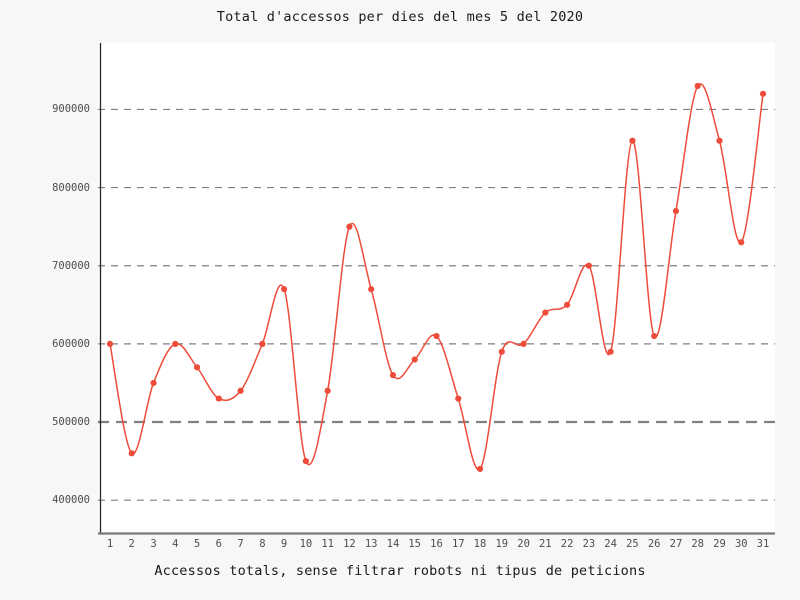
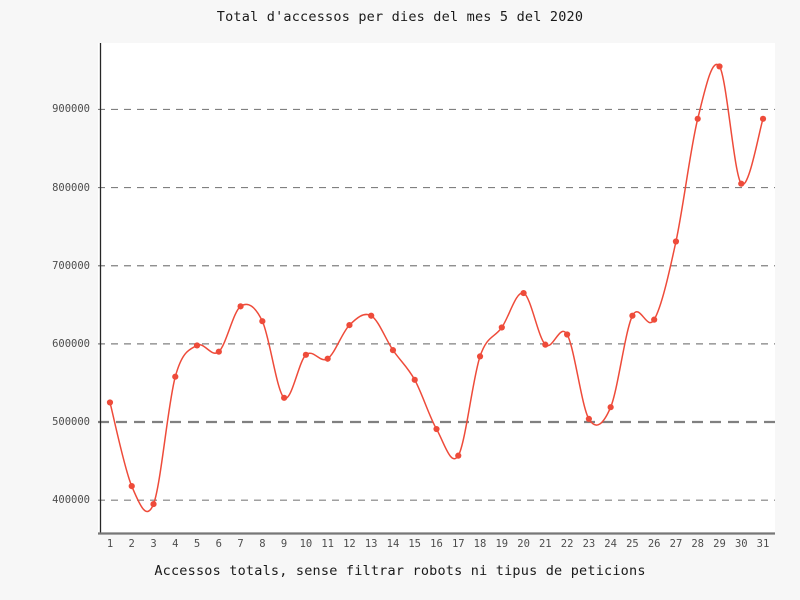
1: 600000 -> 520000
2: 460000 -> 420000
3: 550000 -> 400000
4: 600000 -> 560000
5: 570000 -> 600000
6: 530000 -> 590000
7: 540000 -> 650000
8: 600000 -> 630000
9: 670000 -> 530000
10: 450000 -> 590000
11: 540000 -> 580000
12: 750000 -> 620000
13: 670000 -> 640000
14: 560000 -> 590000
15: 580000 -> 550000
16: 610000 -> 490000
17: 530000 -> 460000
18: 440000 -> 580000
19: 590000 -> 620000
20: 600000 -> 660000
21: 640000 -> 600000
22: 650000 -> 610000
23: 700000 -> 500000
24: 590000 -> 520000
25: 860000 -> 640000
26: 610000 -> 630000
27: 770000 -> 730000
28: 930000 -> 890000
29: 860000 -> 960000
30: 730000 -> 800000
31: 920000 -> 890000
